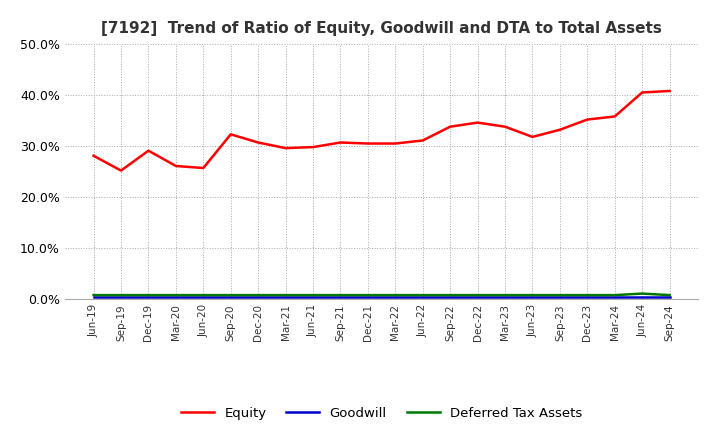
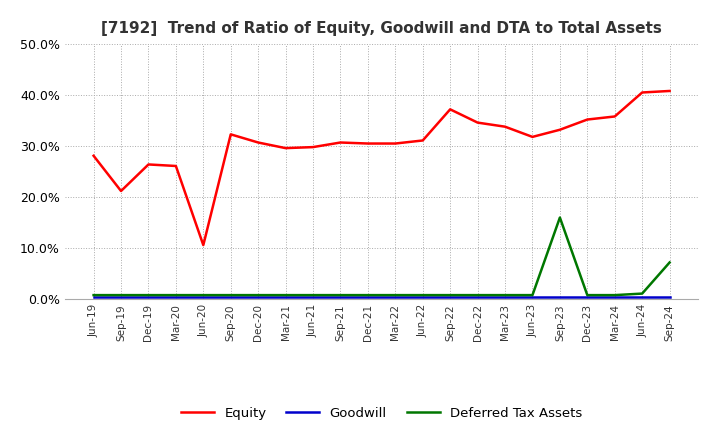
Equity/Sep-19: 25.2% -> 21.2%
Equity/Dec-19: 29.1% -> 26.4%
Equity/Jun-20: 25.7% -> 10.6%
Equity/Sep-22: 33.8% -> 37.2%
Deferred Tax Assets/Sep-23: 0.8% -> 16.0%
Deferred Tax Assets/Sep-24: 0.8% -> 7.2%
